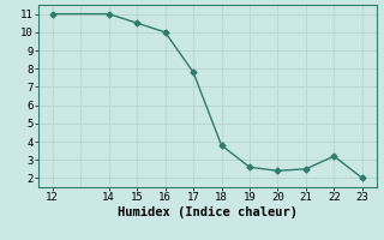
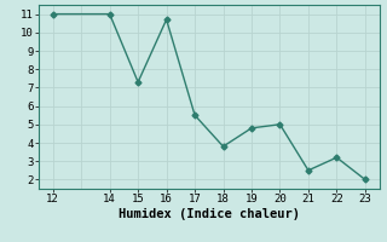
15: 10.5 -> 7.3
16: 10.0 -> 10.7
17: 7.8 -> 5.5
19: 2.6 -> 4.8
20: 2.4 -> 5.0
